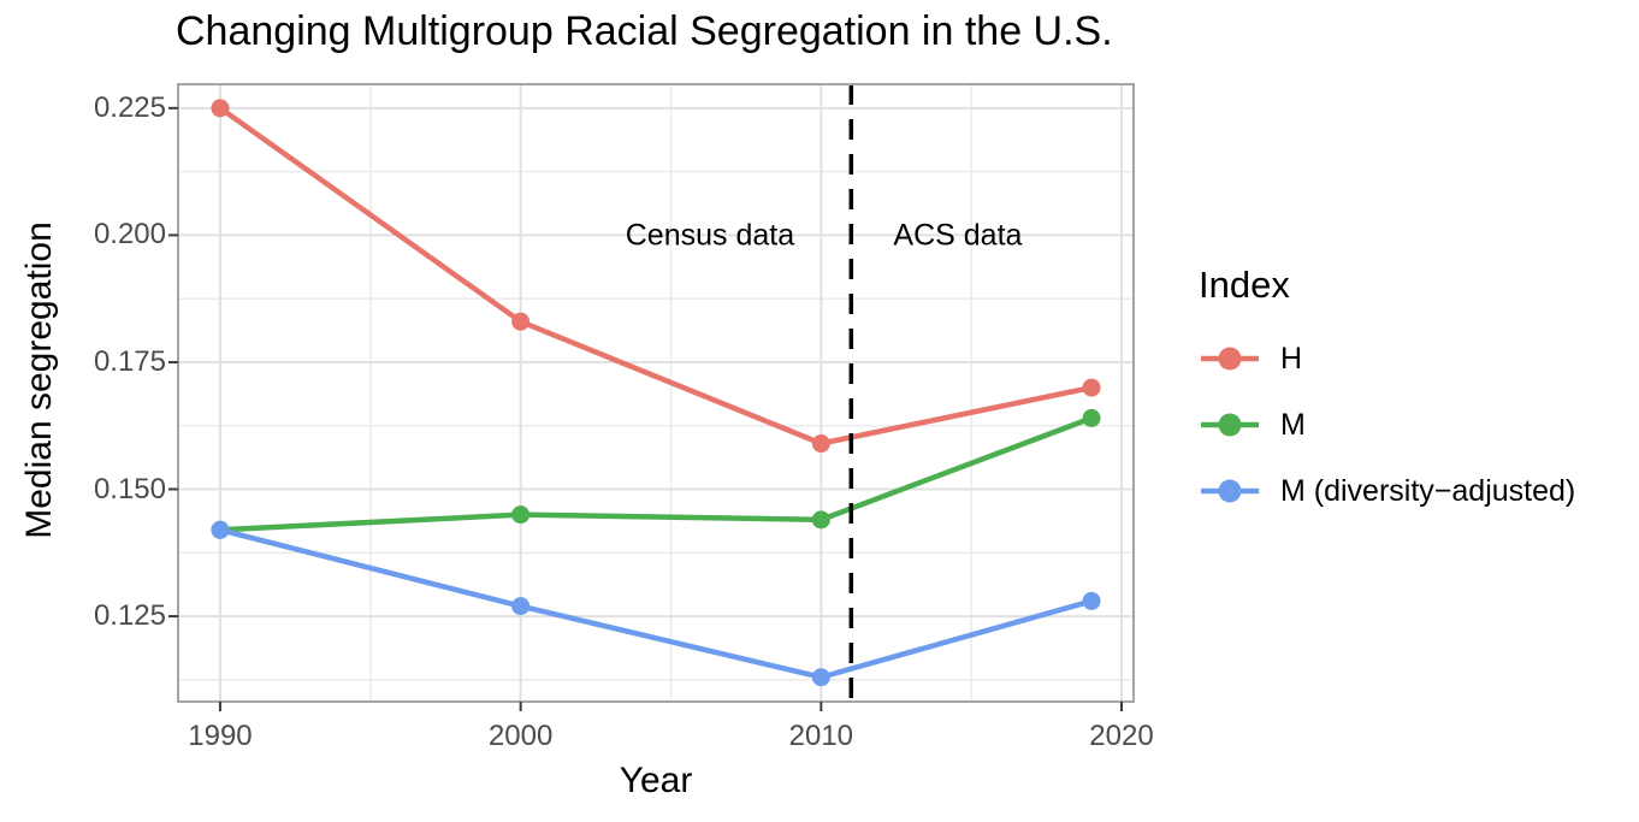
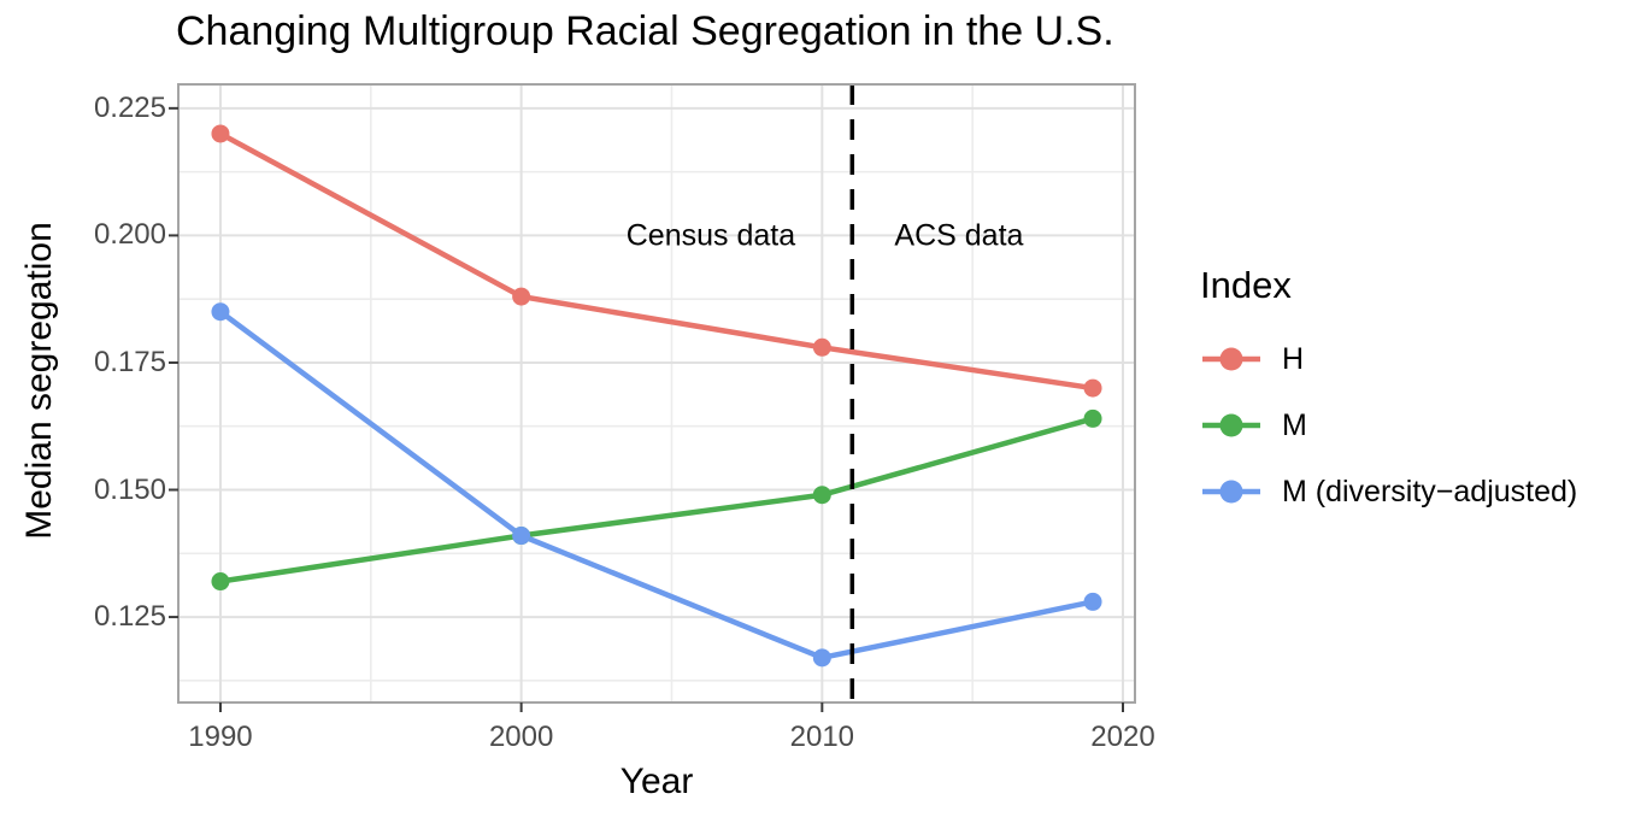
H/1990: 0.225 -> 0.220
M/1990: 0.142 -> 0.132
M (diversity−adjusted)/1990: 0.142 -> 0.185
H/2000: 0.183 -> 0.188
M/2000: 0.145 -> 0.141
M (diversity−adjusted)/2000: 0.127 -> 0.141
H/2010: 0.159 -> 0.178
M/2010: 0.144 -> 0.149
M (diversity−adjusted)/2010: 0.113 -> 0.117
